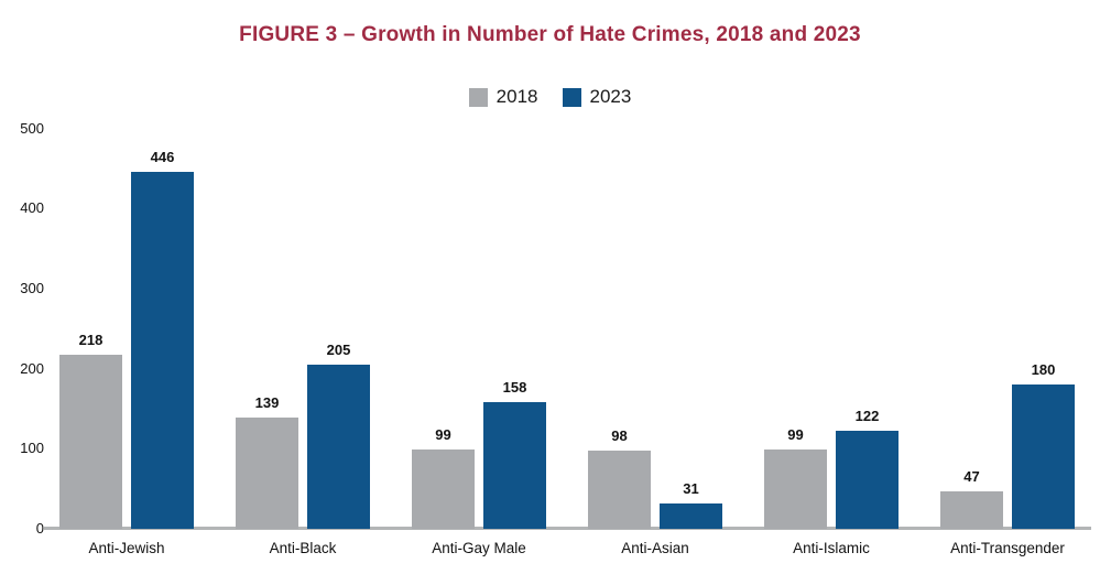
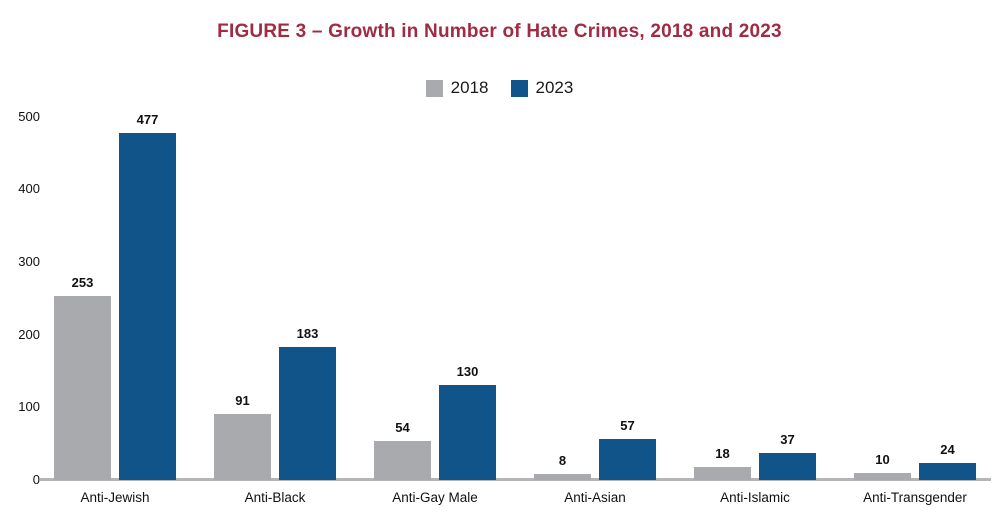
2018/Anti-Jewish: 218 -> 253
2023/Anti-Jewish: 446 -> 477
2018/Anti-Black: 139 -> 91
2023/Anti-Black: 205 -> 183
2018/Anti-Gay Male: 99 -> 54
2023/Anti-Gay Male: 158 -> 130
2018/Anti-Asian: 98 -> 8
2023/Anti-Asian: 31 -> 57
2018/Anti-Islamic: 99 -> 18
2023/Anti-Islamic: 122 -> 37
2018/Anti-Transgender: 47 -> 10
2023/Anti-Transgender: 180 -> 24
